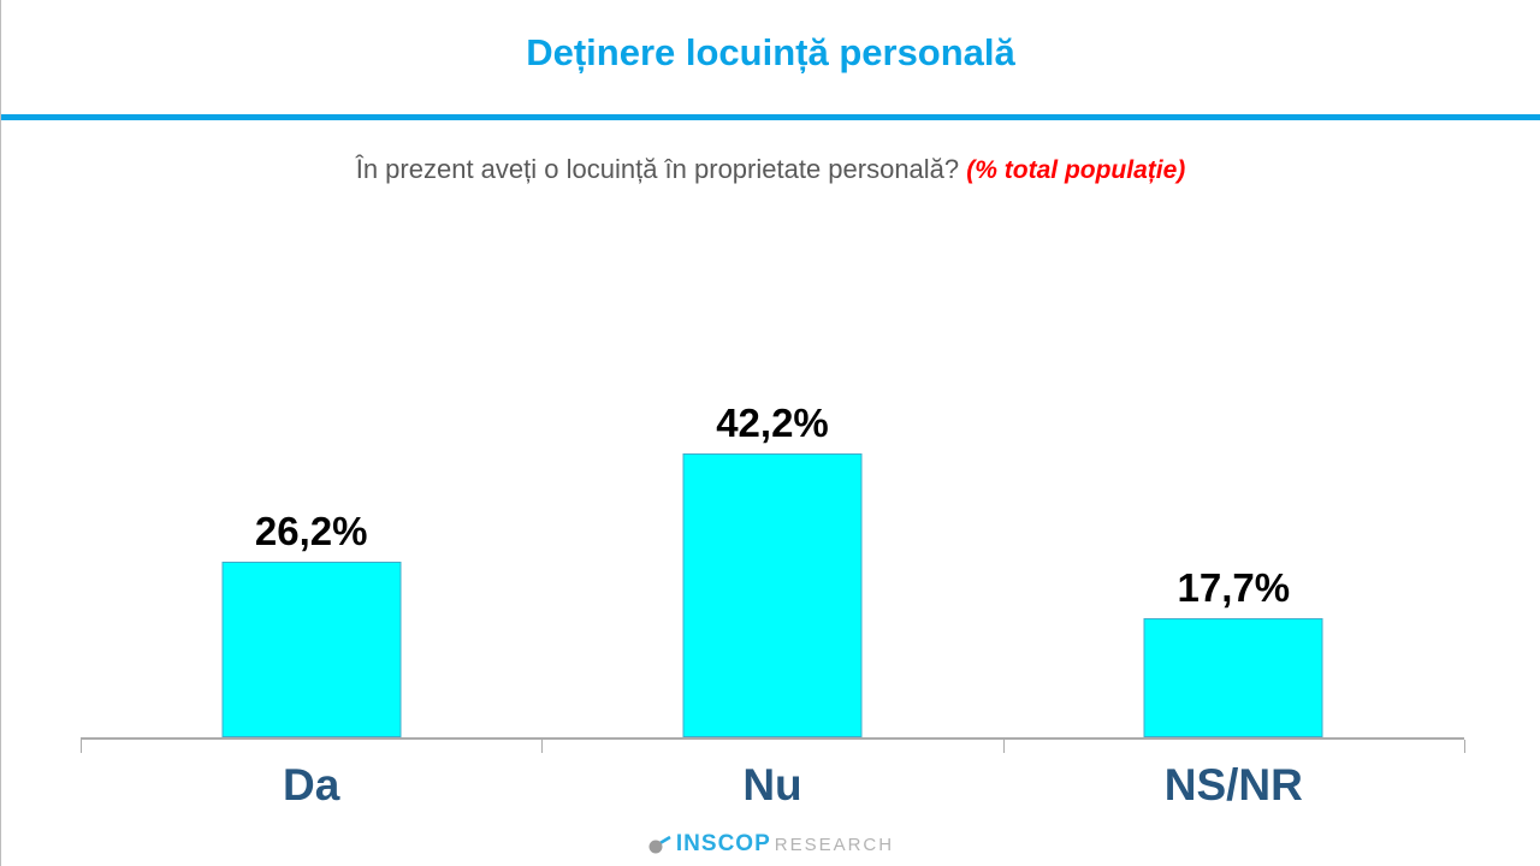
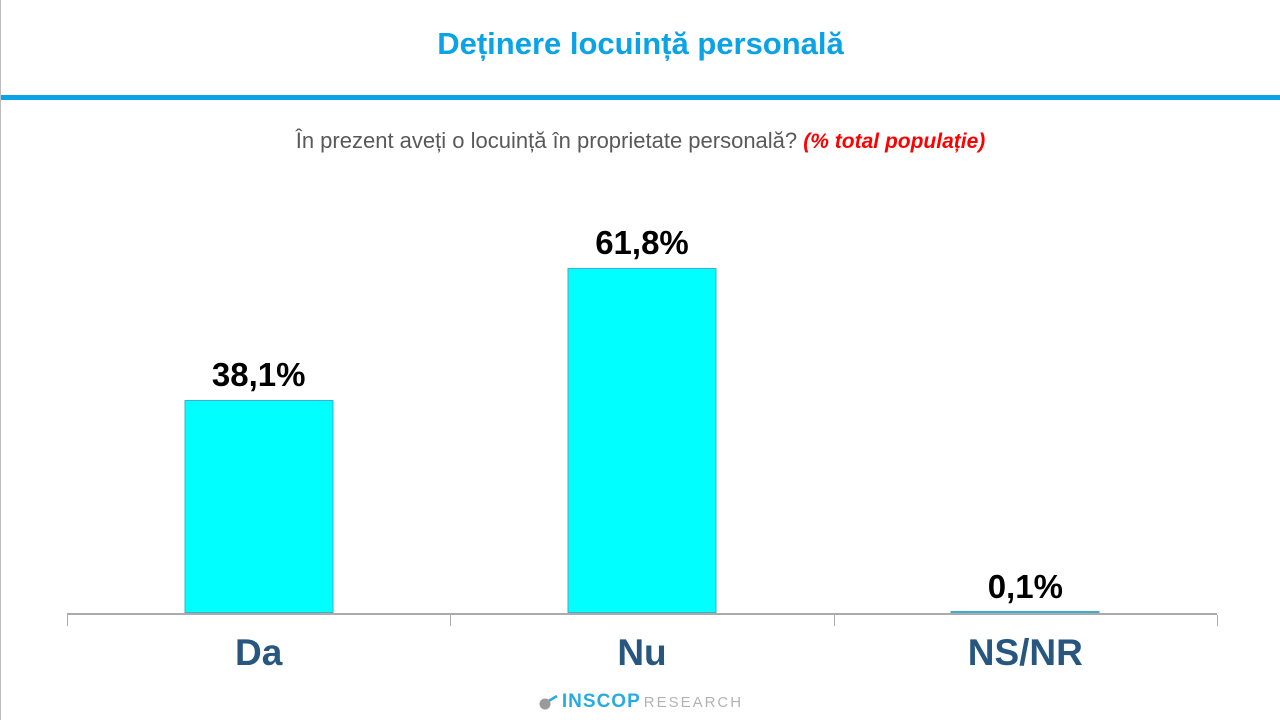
Da: 26,2% -> 38,1%
Nu: 42,2% -> 61,8%
NS/NR: 17,7% -> 0,1%
